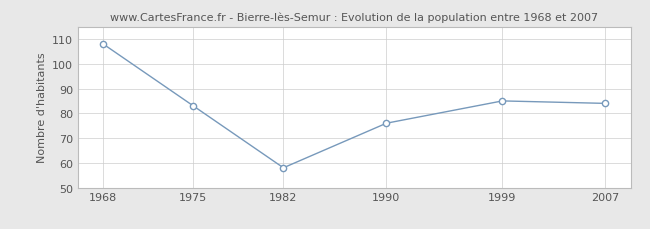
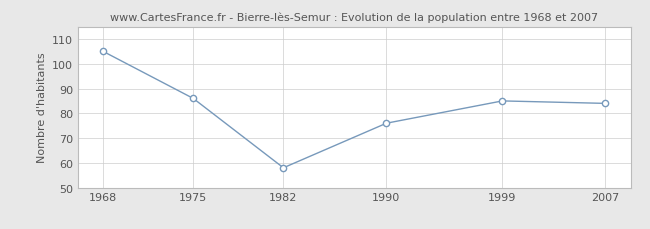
1968: 108 -> 105
1975: 83 -> 86
